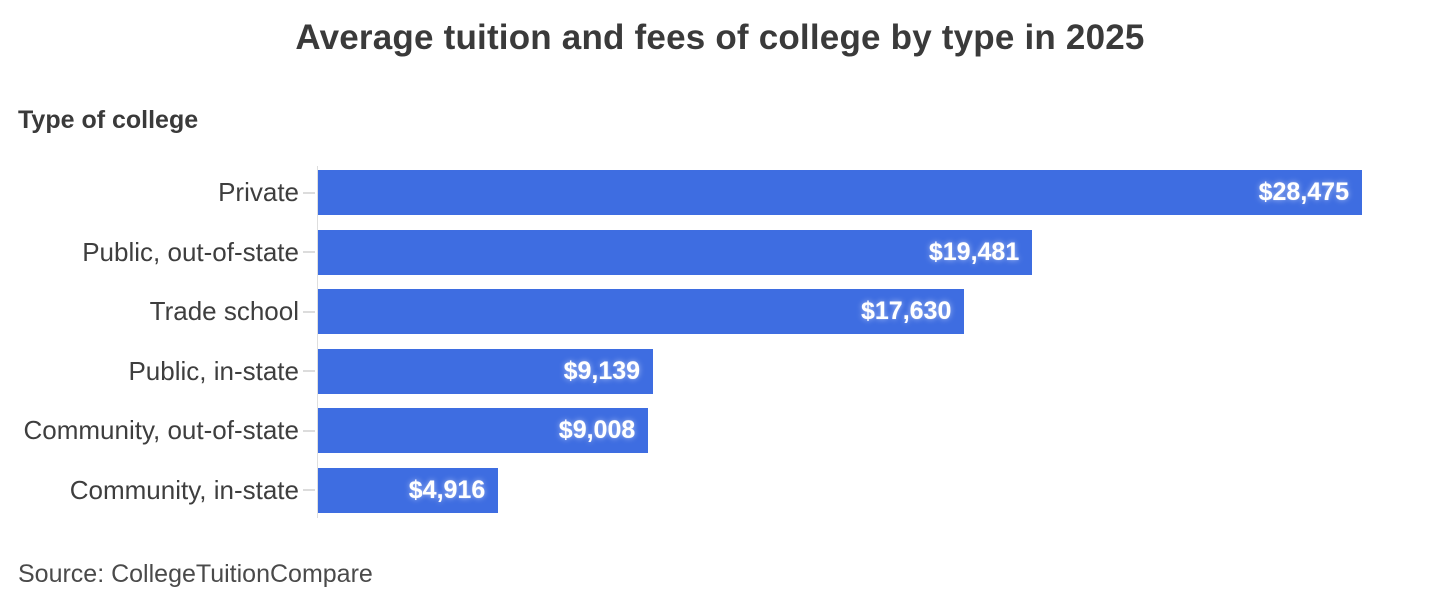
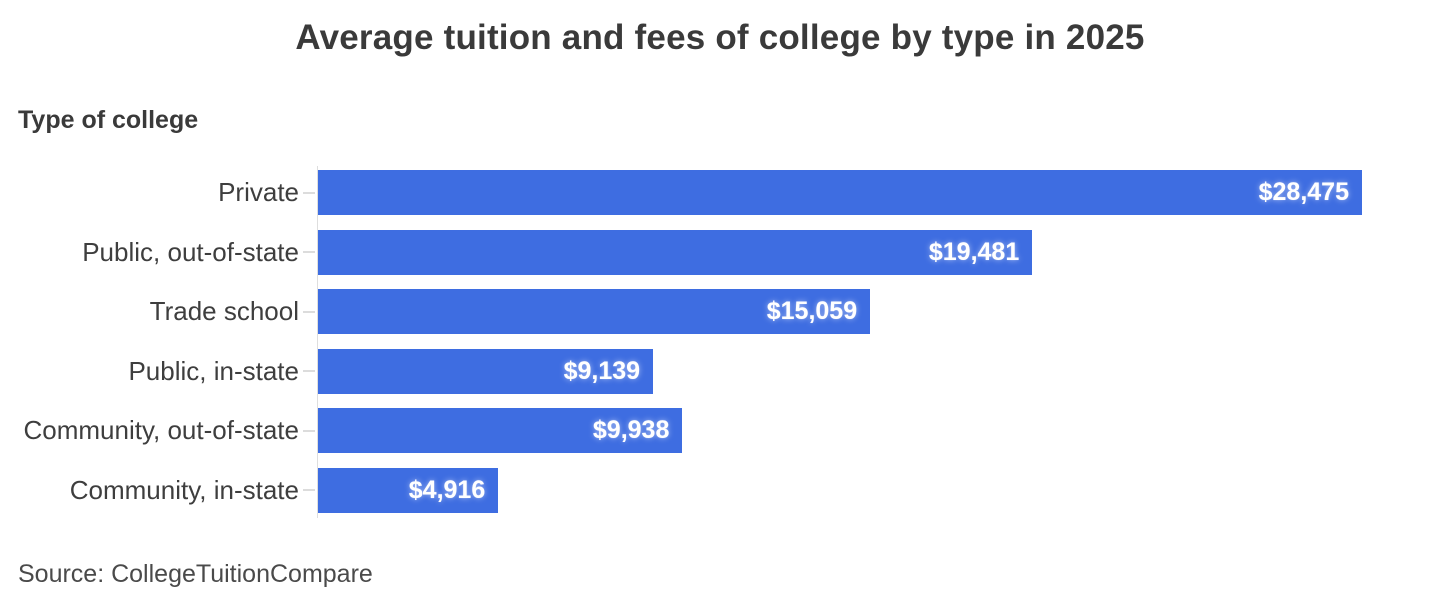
Trade school: $17,630 -> $15,059
Community, out-of-state: $9,008 -> $9,938
